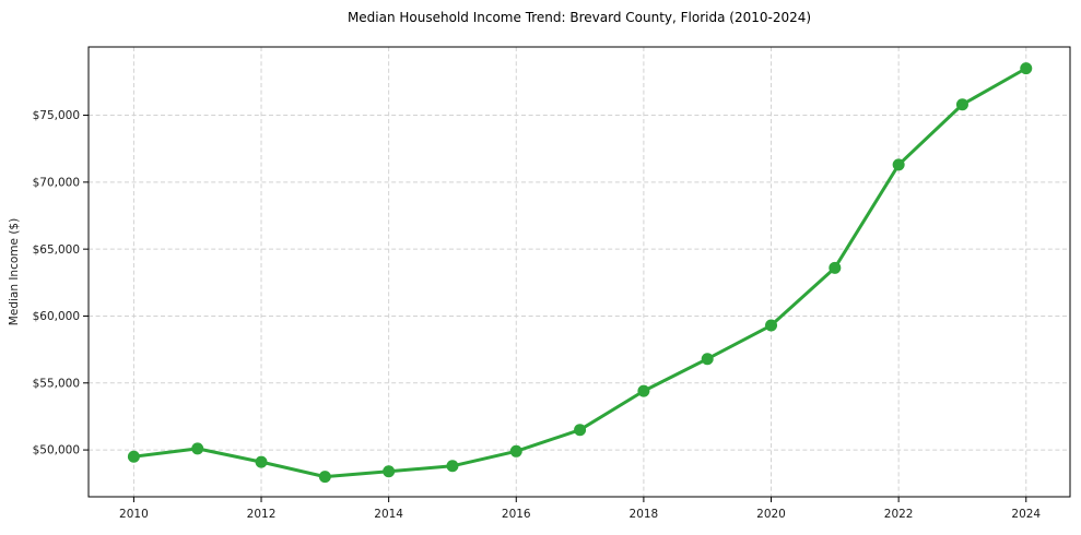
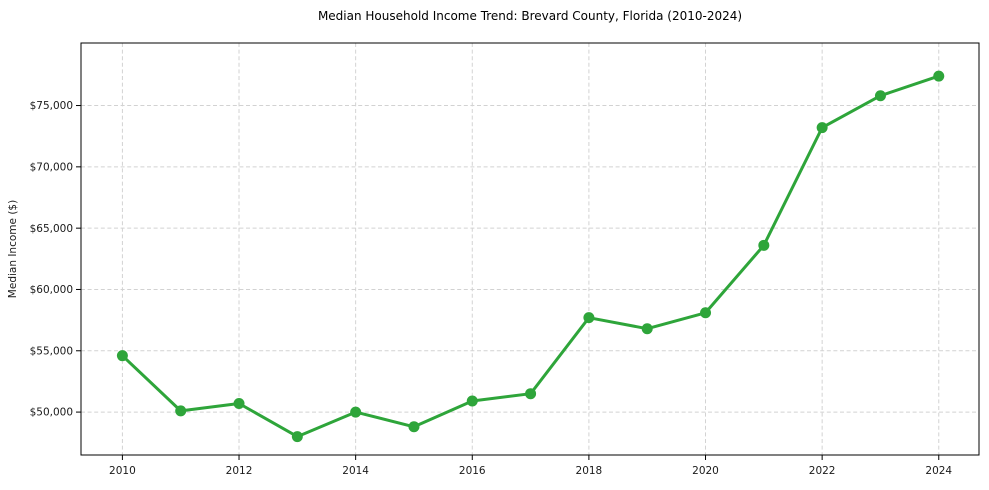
2010: $49500 -> $54600
2012: $49100 -> $50700
2014: $48400 -> $50000
2016: $49900 -> $50900
2018: $54400 -> $57700
2020: $59300 -> $58100
2022: $71300 -> $73200
2024: $78500 -> $77400
